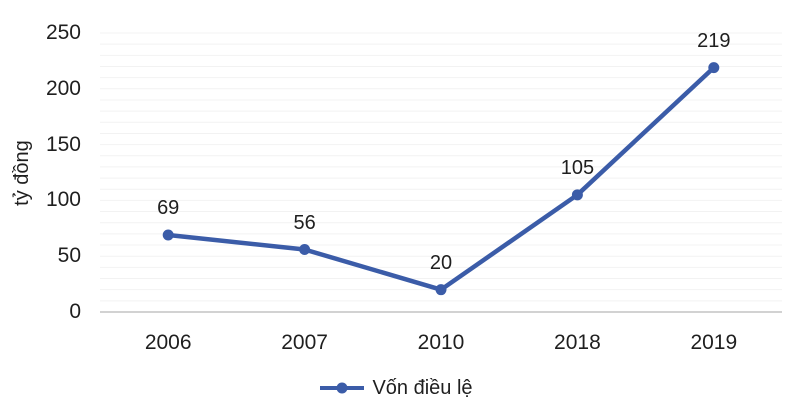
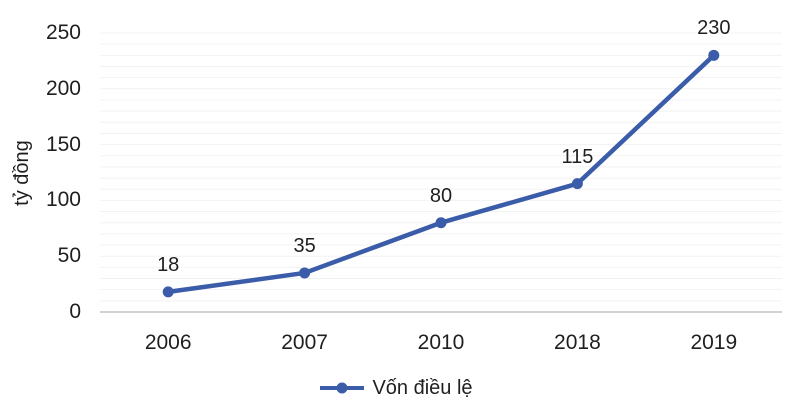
2006: 69 -> 18
2007: 56 -> 35
2010: 20 -> 80
2018: 105 -> 115
2019: 219 -> 230
